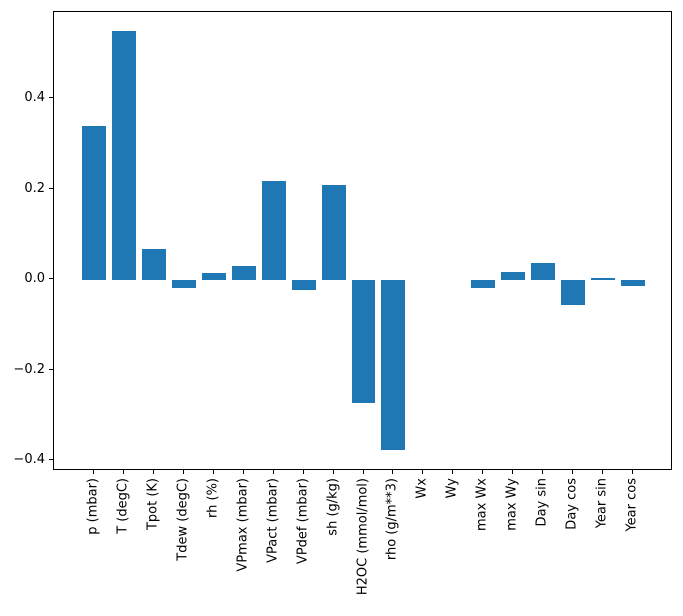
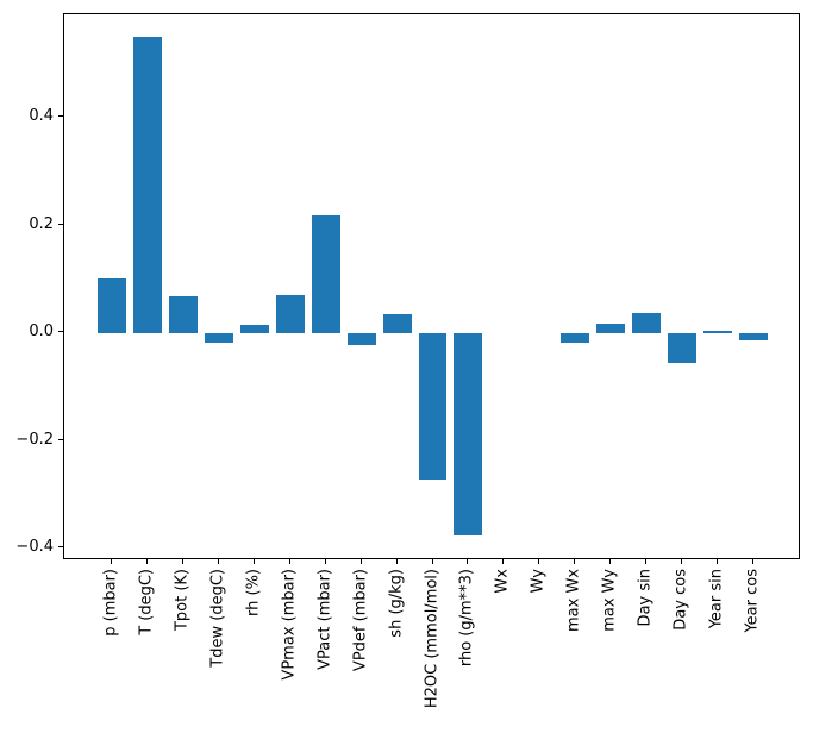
p (mbar): 0.34 -> 0.10
VPmax (mbar): 0.03 -> 0.07
sh (g/kg): 0.21 -> 0.04
